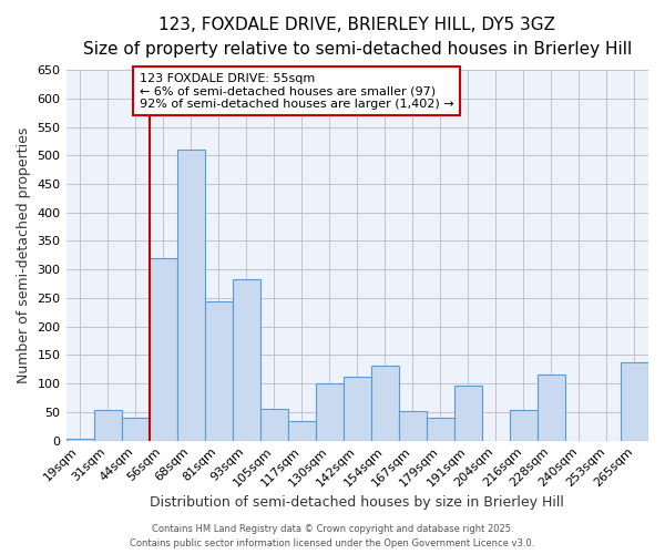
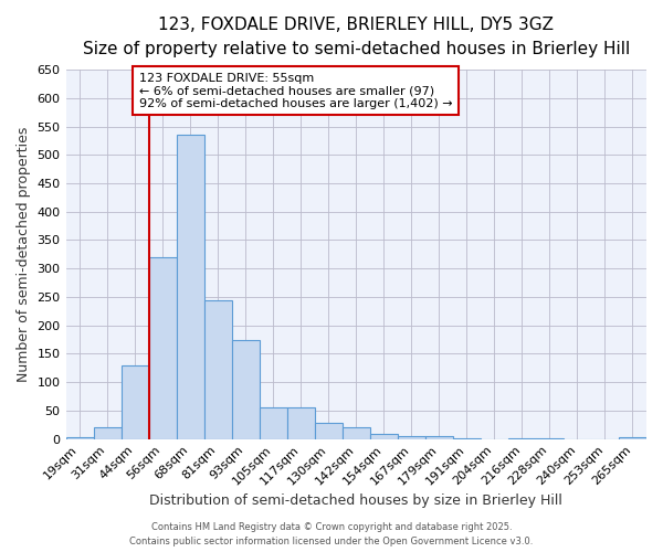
31sqm: 54 -> 20
44sqm: 40 -> 130
68sqm: 510 -> 535
93sqm: 282 -> 175
117sqm: 34 -> 55
130sqm: 100 -> 28
142sqm: 112 -> 20
154sqm: 132 -> 8
167sqm: 52 -> 5
179sqm: 40 -> 5
191sqm: 96 -> 1
216sqm: 54 -> 1
228sqm: 116 -> 1
265sqm: 138 -> 4
